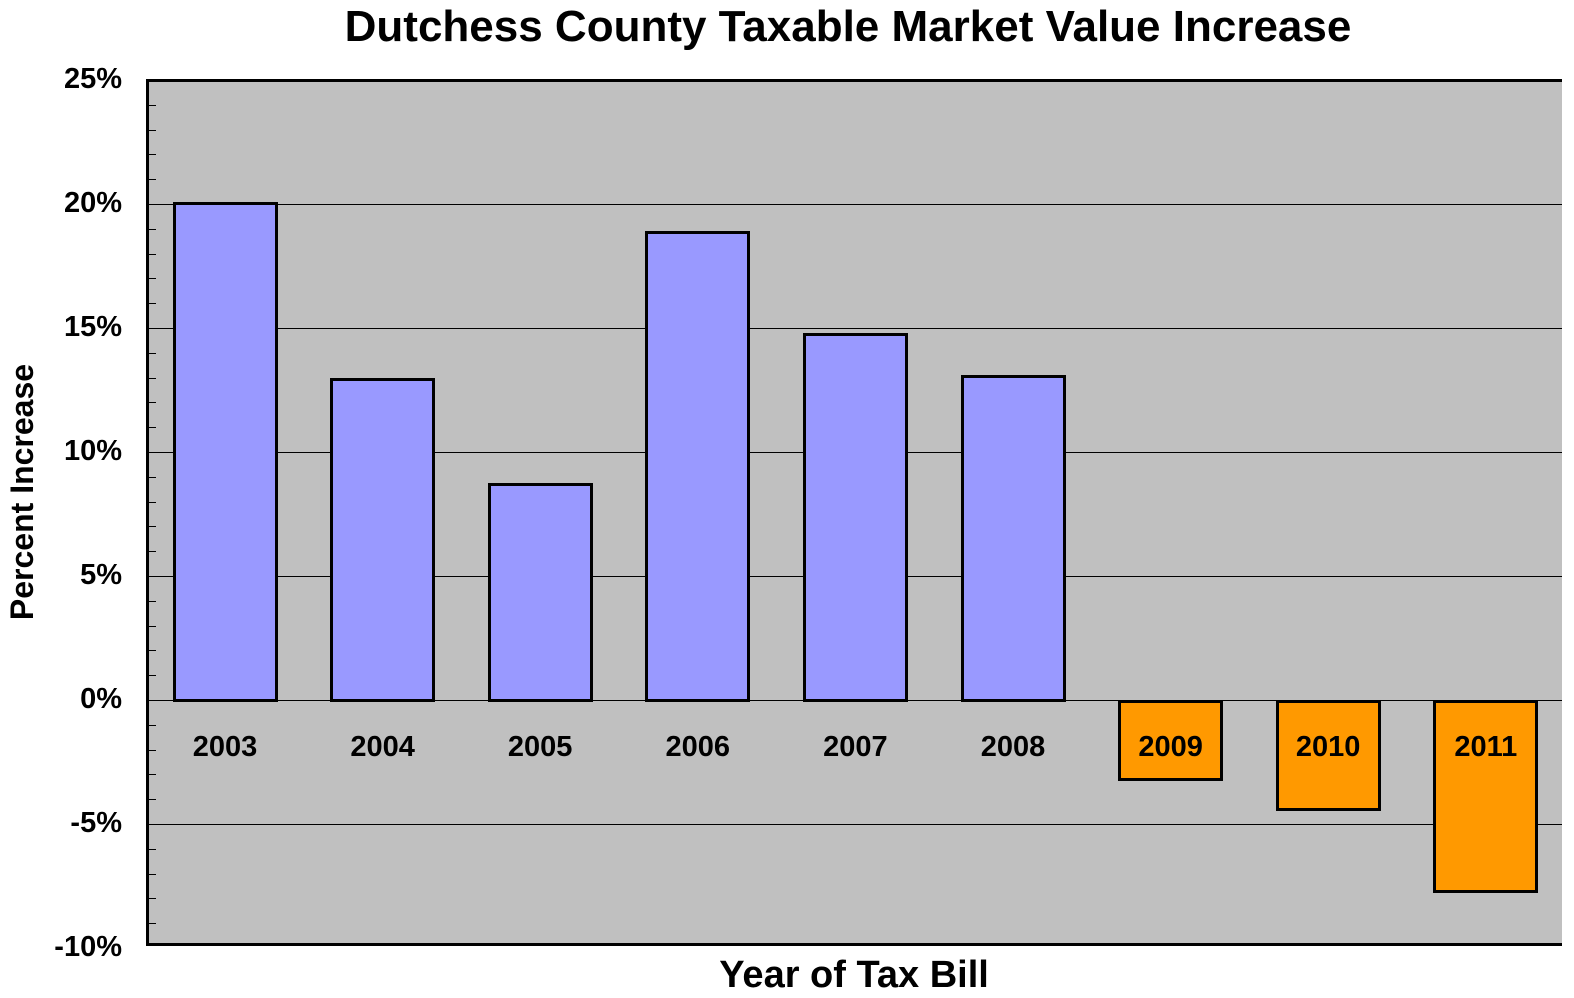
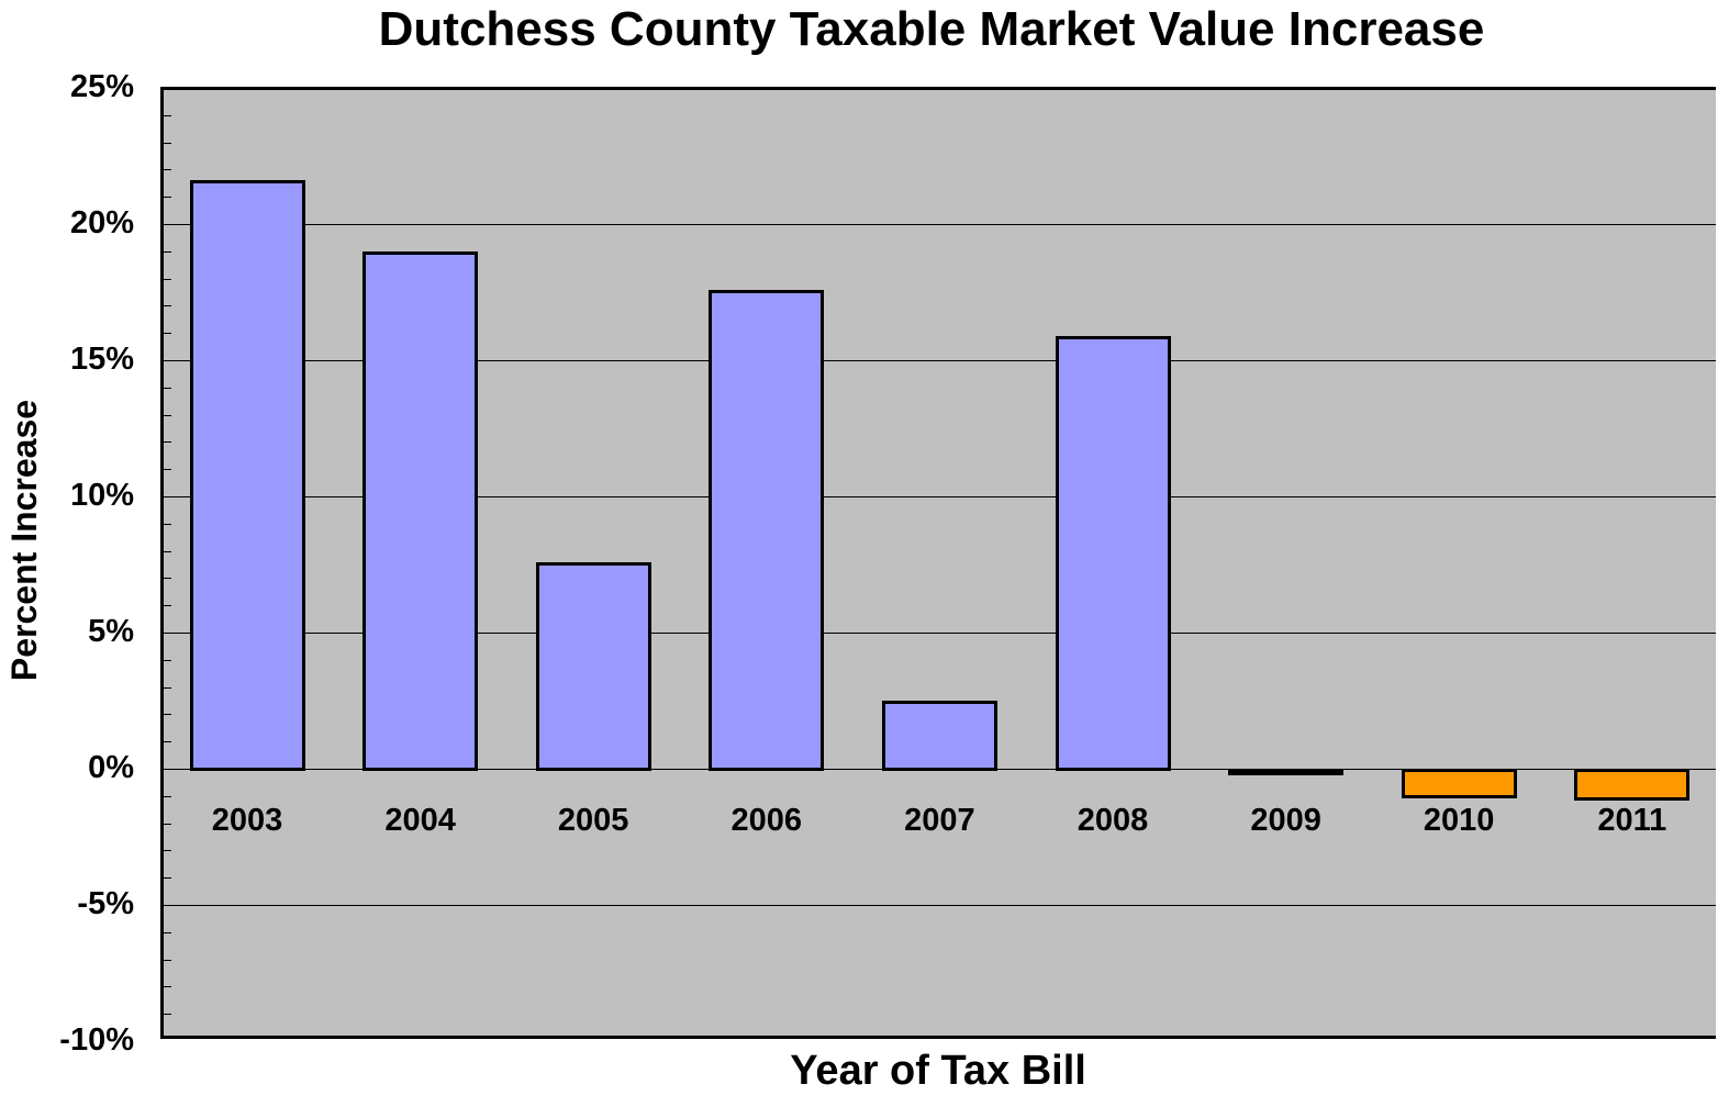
2003: 20.1% -> 21.6%
2004: 13.0% -> 19.0%
2005: 8.8% -> 7.6%
2006: 18.9% -> 17.6%
2007: 14.8% -> 2.5%
2008: 13.1% -> 15.9%
2009: -3.2% -> -0.1%
2010: -4.4% -> -1.0%
2011: -7.7% -> -1.1%
